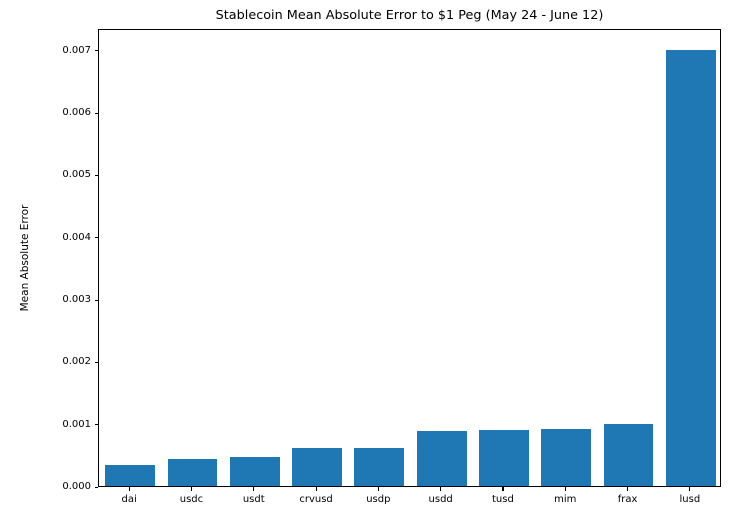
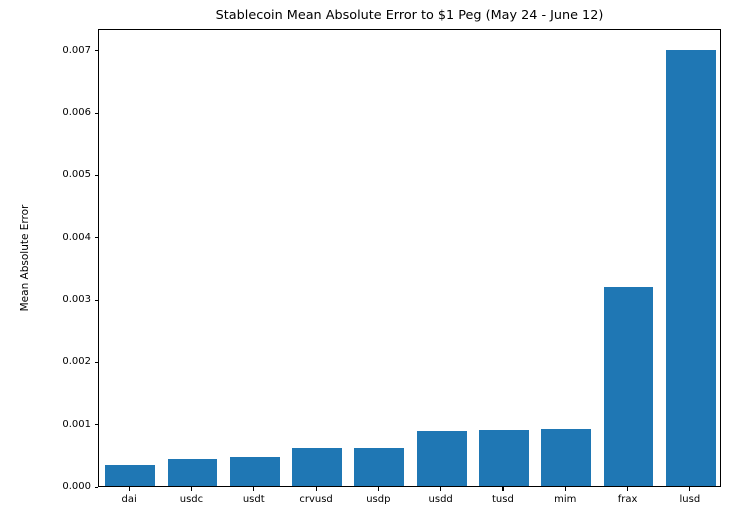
frax: 0.0010 -> 0.0032
